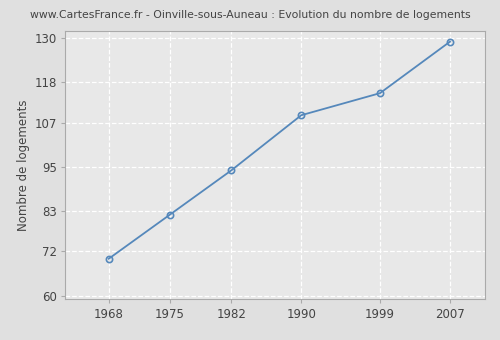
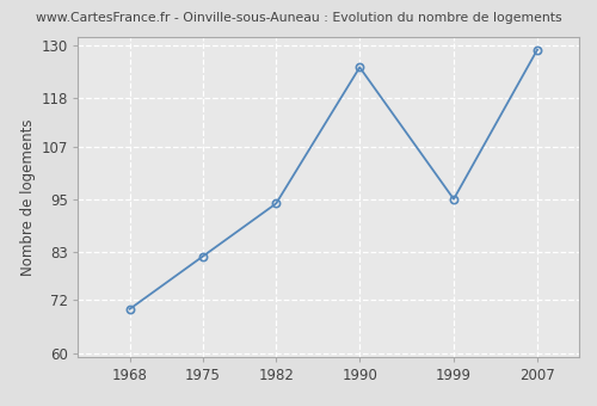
1990: 109 -> 125
1999: 115 -> 95
